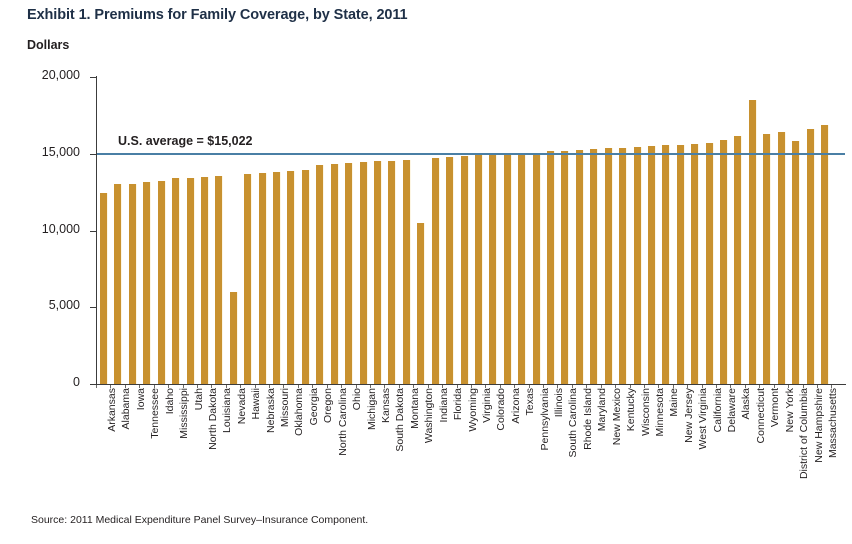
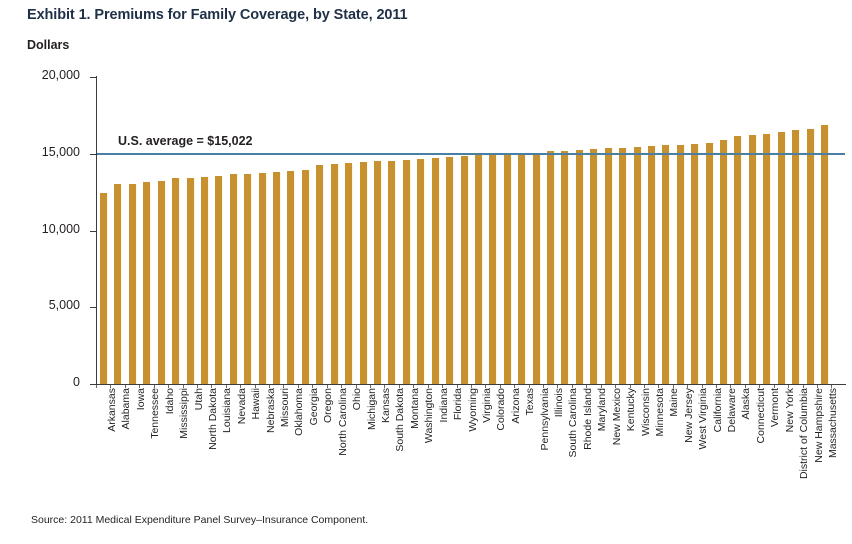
Nevada: 6000 -> 13600
Washington: 10500 -> 14600
Connecticut: 18500 -> 16200
District of Columbia: 15800 -> 16600
